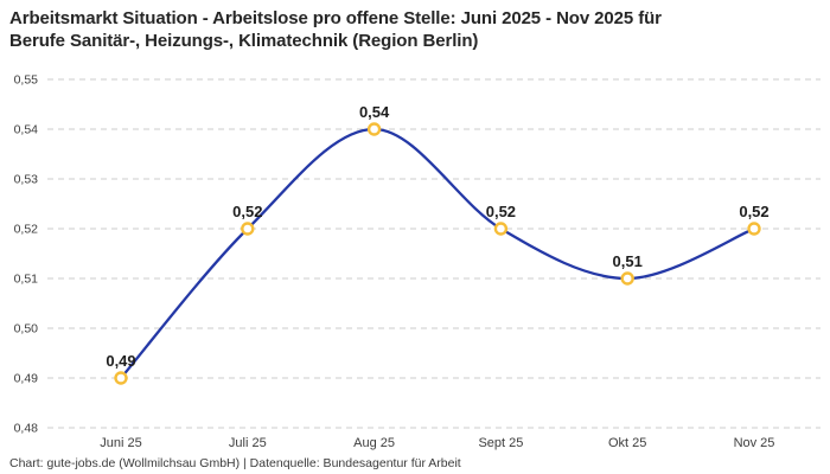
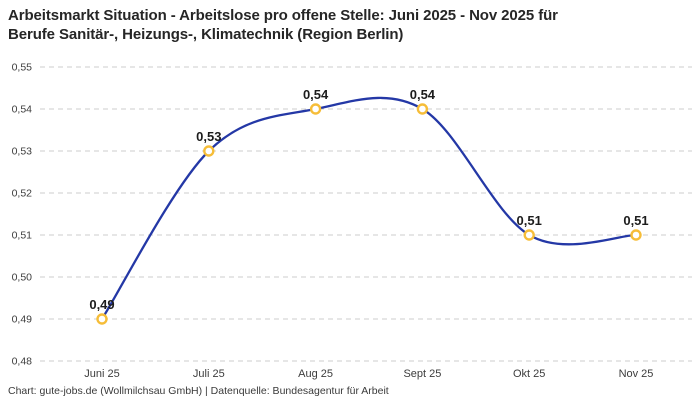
Juli 25: 0,52 -> 0,53
Sept 25: 0,52 -> 0,54
Nov 25: 0,52 -> 0,51
